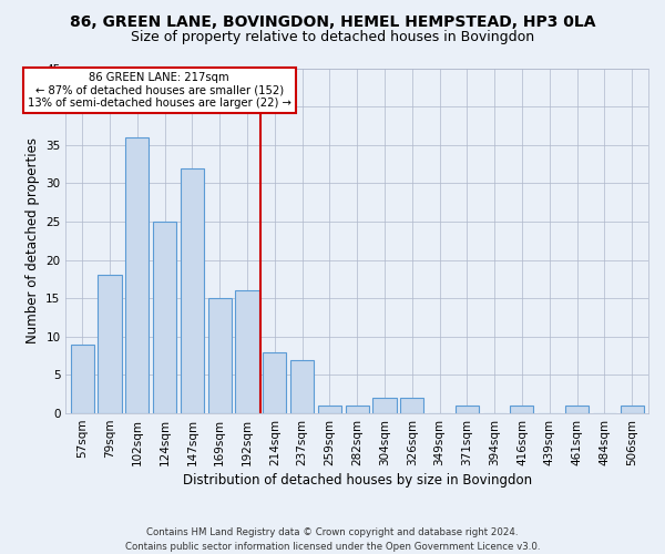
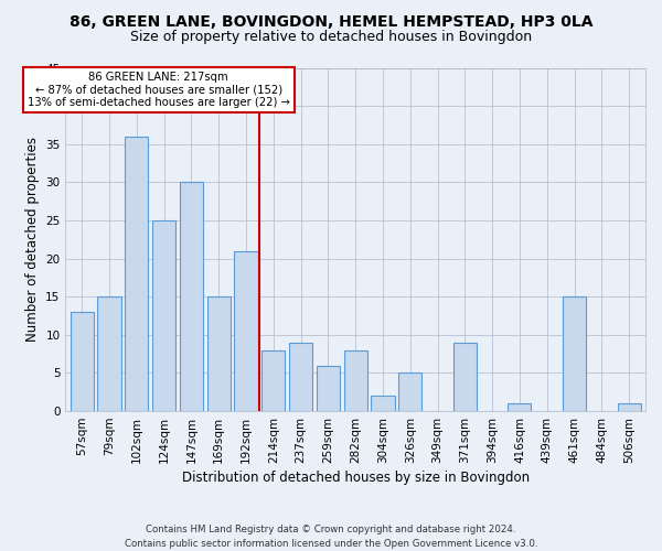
57sqm: 9 -> 13
79sqm: 18 -> 15
147sqm: 32 -> 30
192sqm: 16 -> 21
237sqm: 7 -> 9
259sqm: 1 -> 6
282sqm: 1 -> 8
326sqm: 2 -> 5
371sqm: 1 -> 9
461sqm: 1 -> 15
